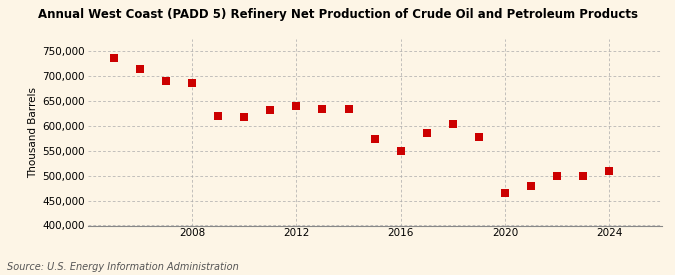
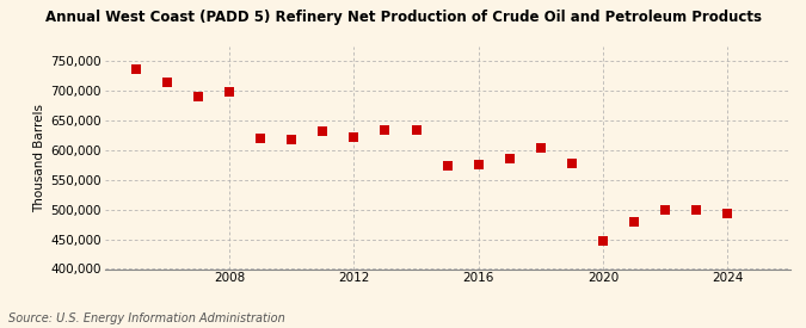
2008: 685,000 -> 697,000
2012: 640,000 -> 621,000
2016: 550,000 -> 575,000
2020: 465,000 -> 448,000
2024: 510,000 -> 494,000
